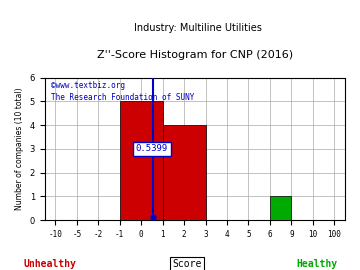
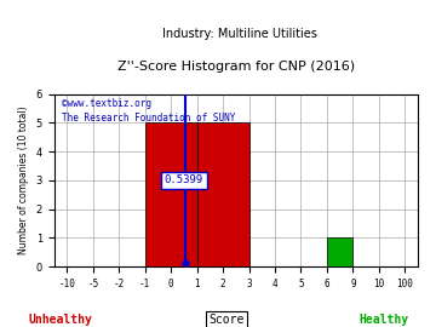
2: 4 -> 5
